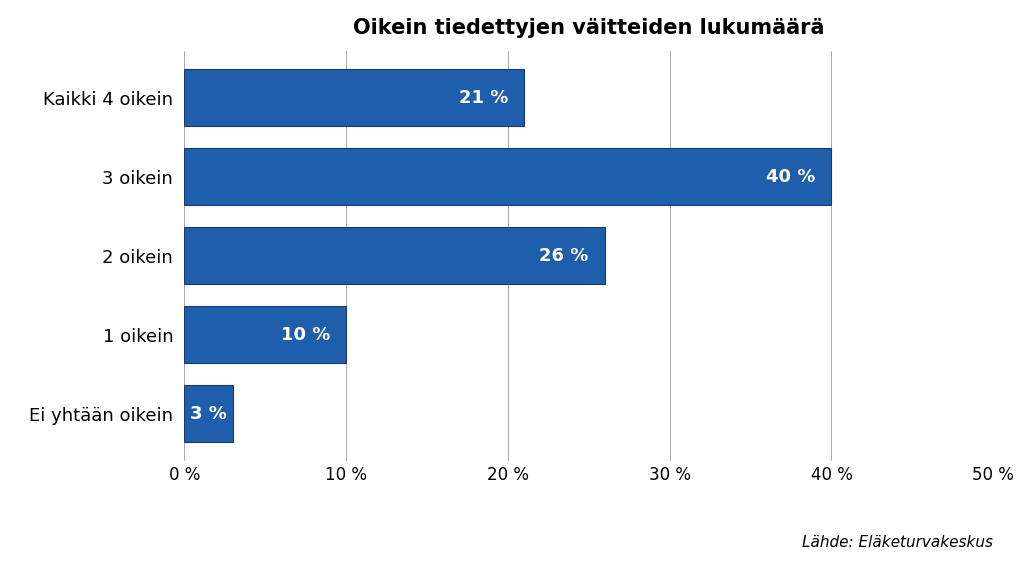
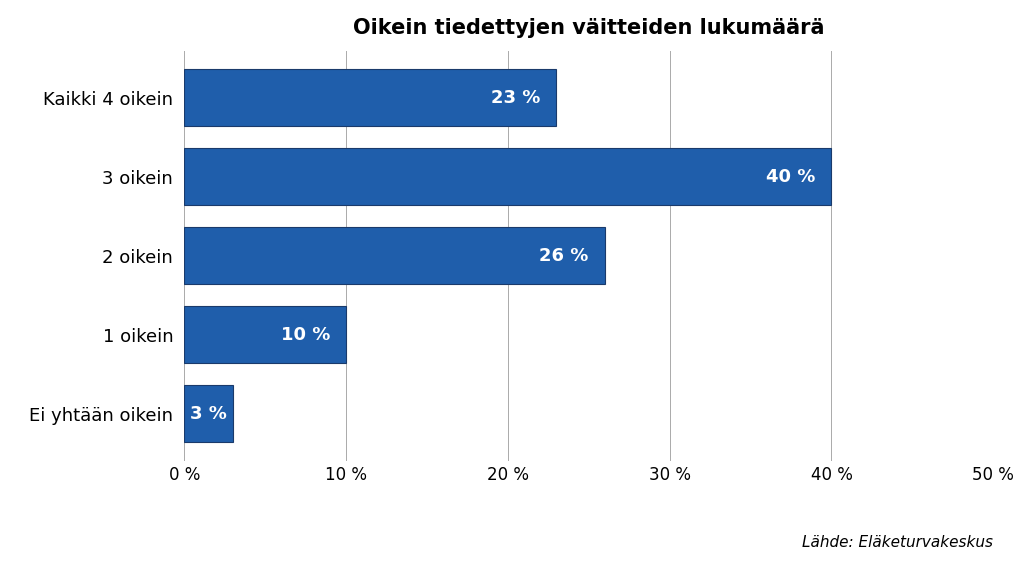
Kaikki 4 oikein: 21 -> 23
